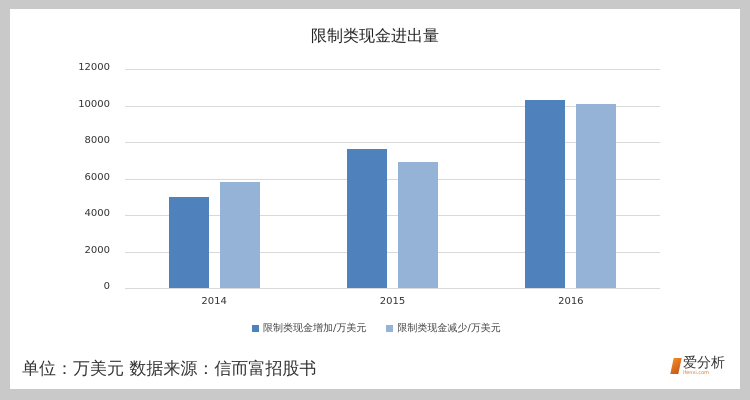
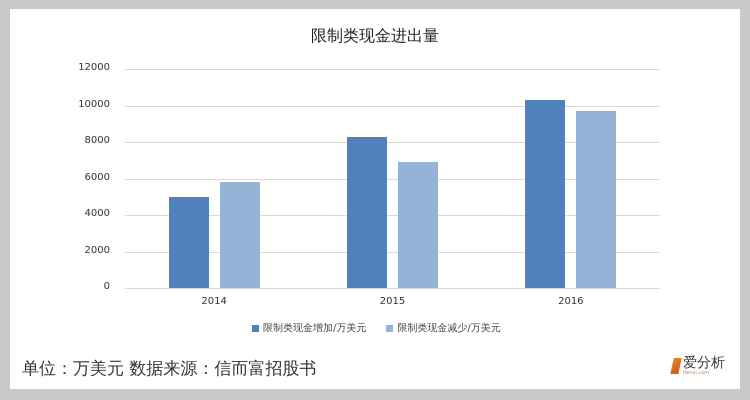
限制类现金增加/万美元/2015: 7600 -> 8300
限制类现金减少/万美元/2016: 10100 -> 9700
